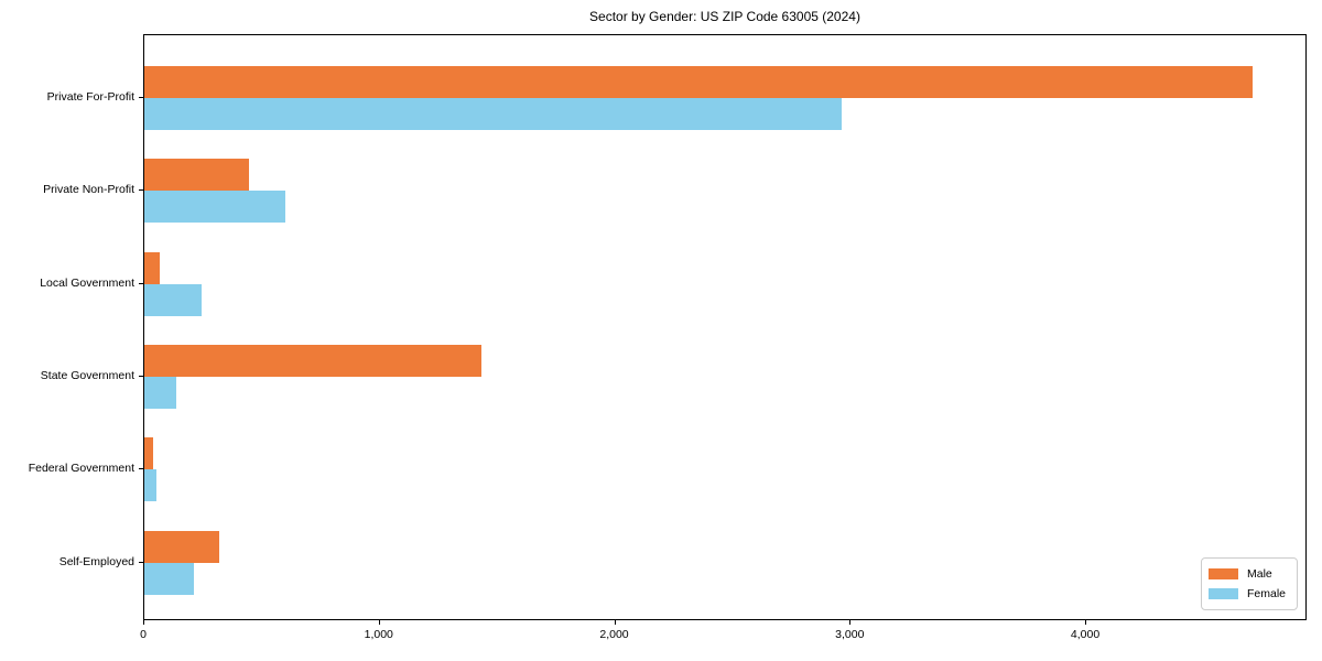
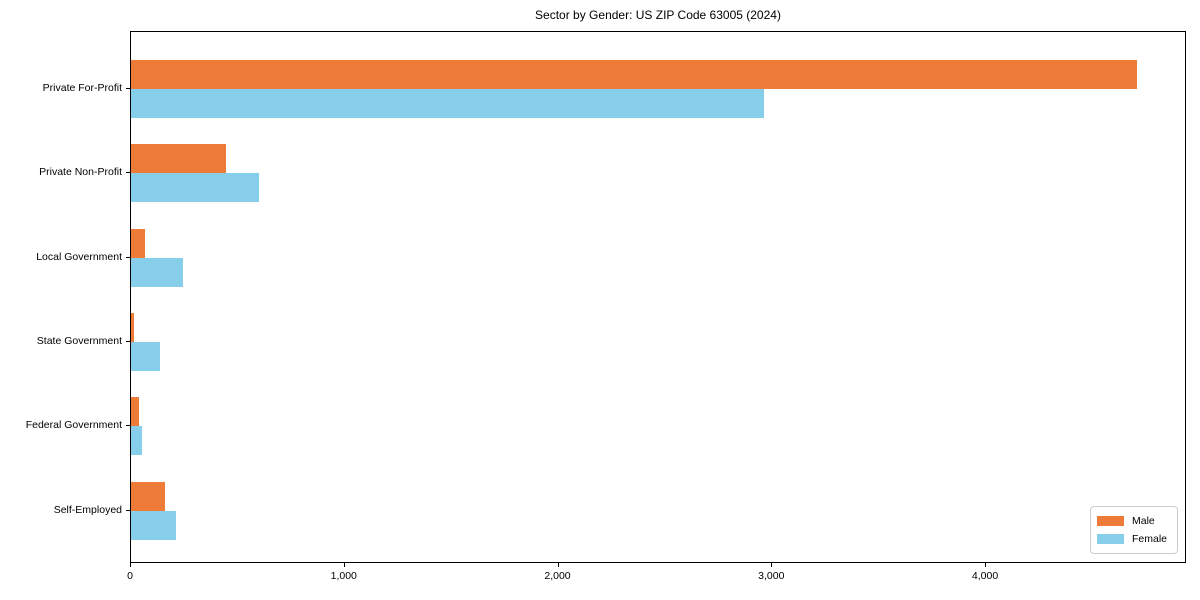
Male/State Government: 1430 -> 20
Male/Self-Employed: 320 -> 160
